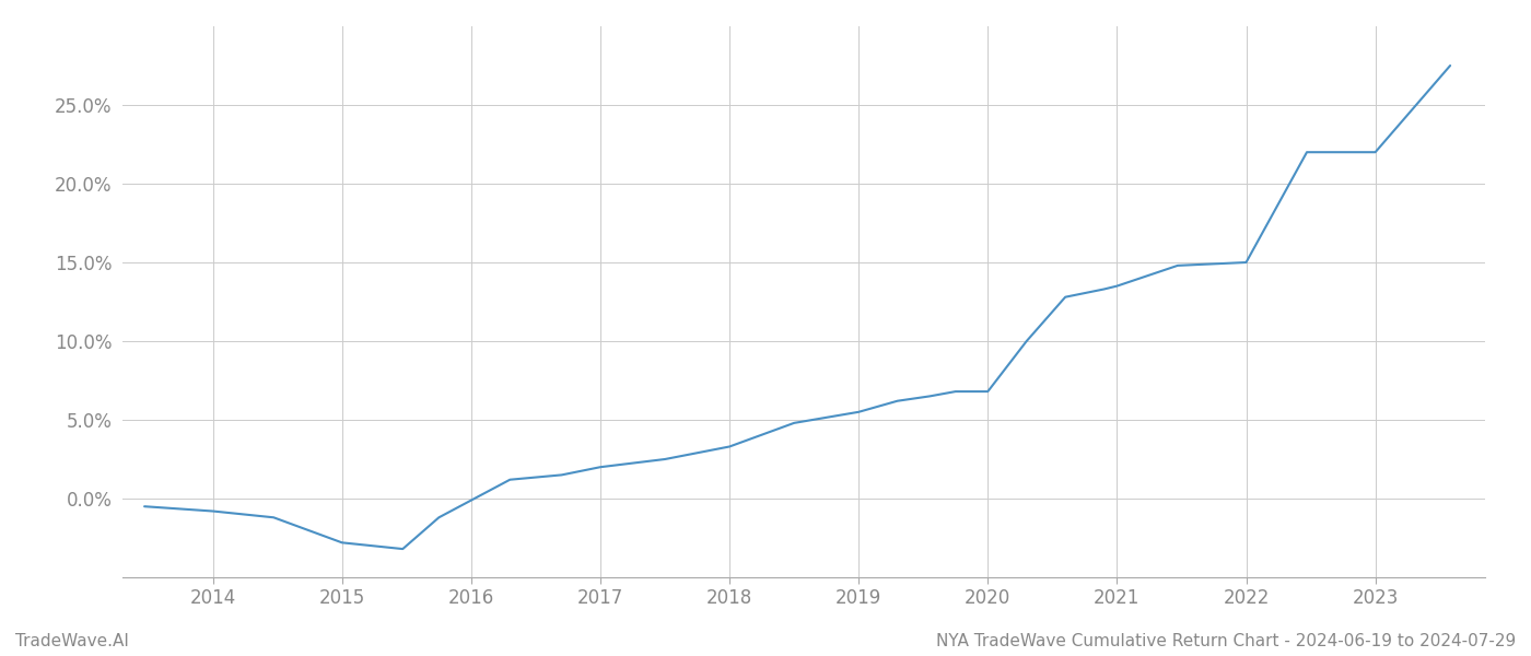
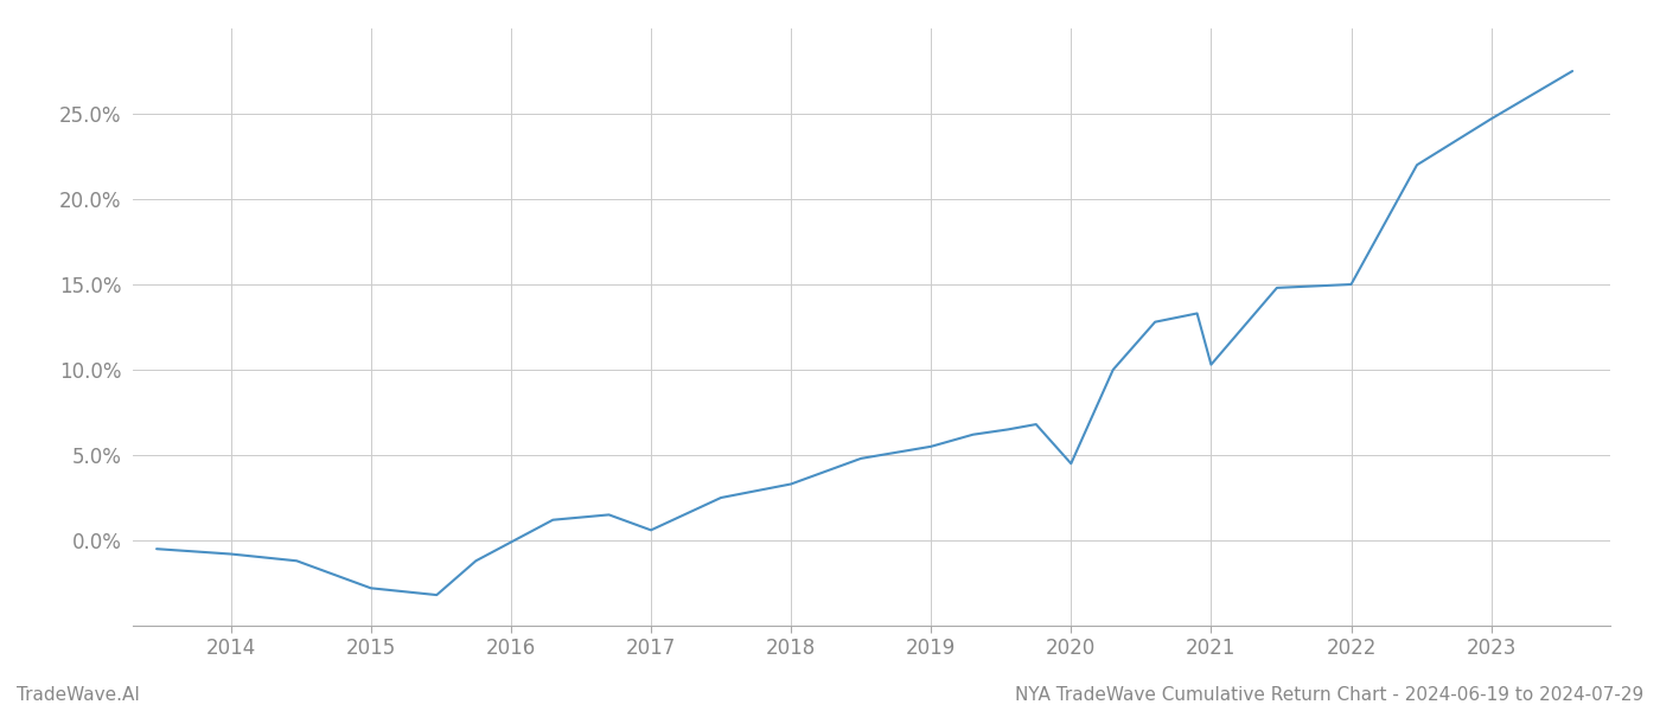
2017: 2.0% -> 0.6%
2020: 6.8% -> 4.5%
2021: 13.5% -> 10.3%
2023: 22.0% -> 24.7%
